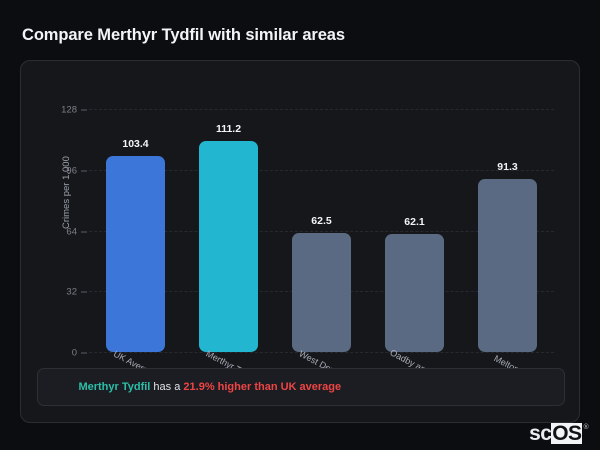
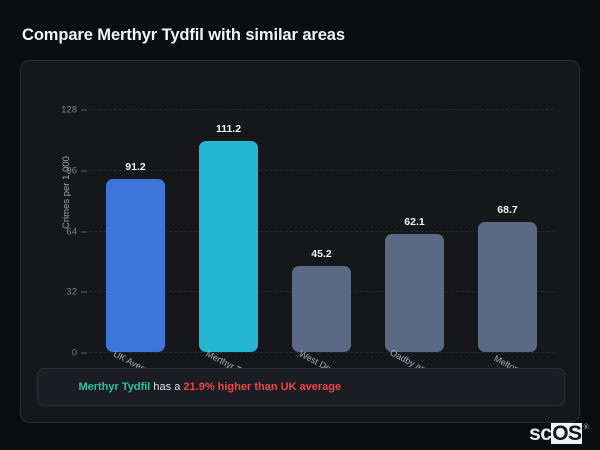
UK Average: 103.4 -> 91.2
West Devon: 62.5 -> 45.2
Melton: 91.3 -> 68.7
